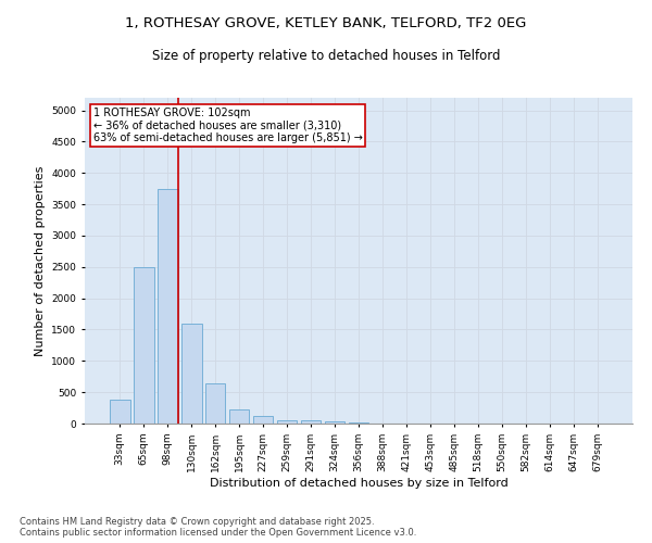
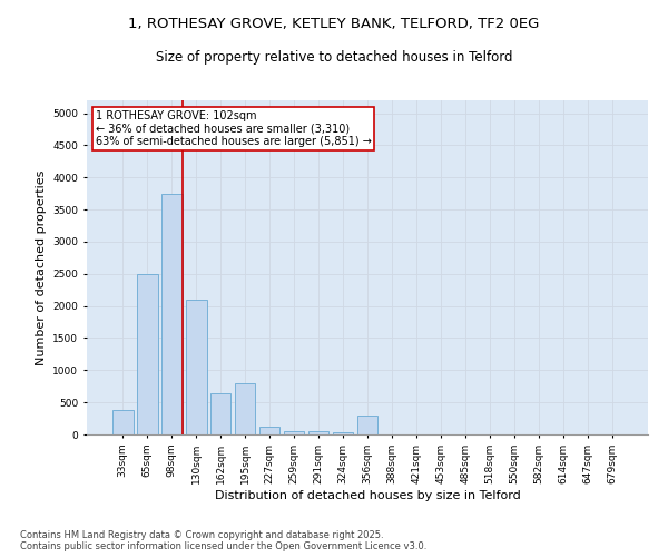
130sqm: 1600 -> 2100
195sqm: 220 -> 800
356sqm: 20 -> 300
